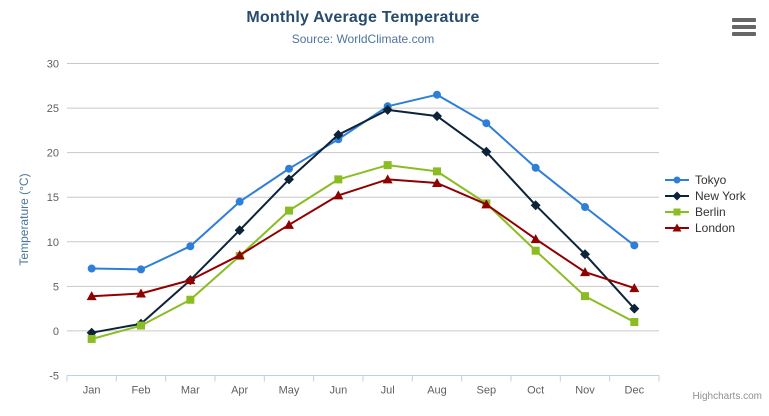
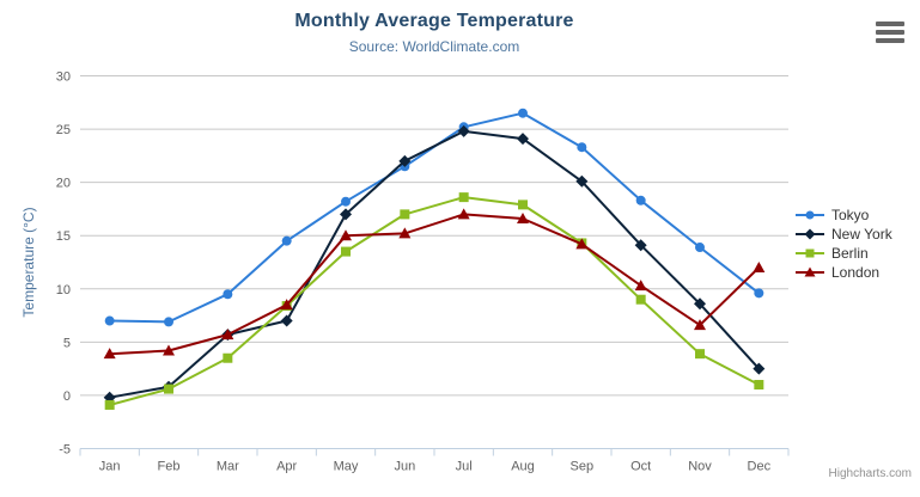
New York/Apr: 11 -> 7
London/May: 12 -> 15
London/Dec: 5 -> 12
